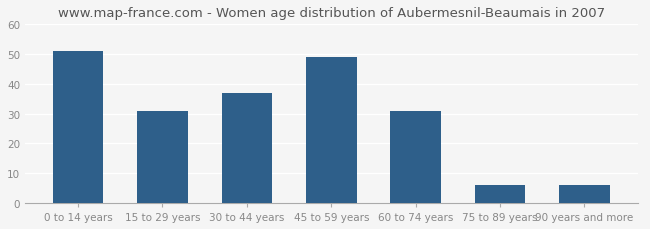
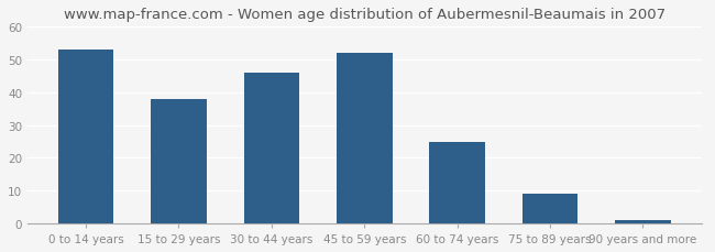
0 to 14 years: 51 -> 53
15 to 29 years: 31 -> 38
30 to 44 years: 37 -> 46
45 to 59 years: 49 -> 52
60 to 74 years: 31 -> 25
75 to 89 years: 6 -> 9
90 years and more: 6 -> 1
